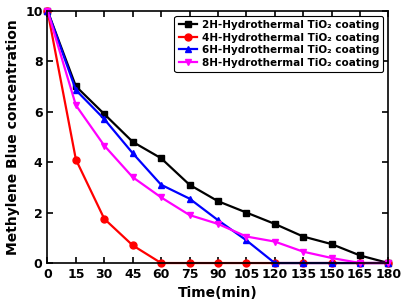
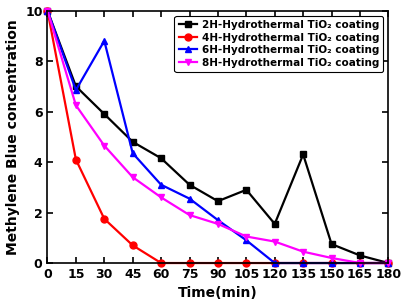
6H-Hydrothermal TiO₂ coating/30: 5.70 -> 8.80
2H-Hydrothermal TiO₂ coating/105: 2.00 -> 2.90
2H-Hydrothermal TiO₂ coating/135: 1.05 -> 4.30
